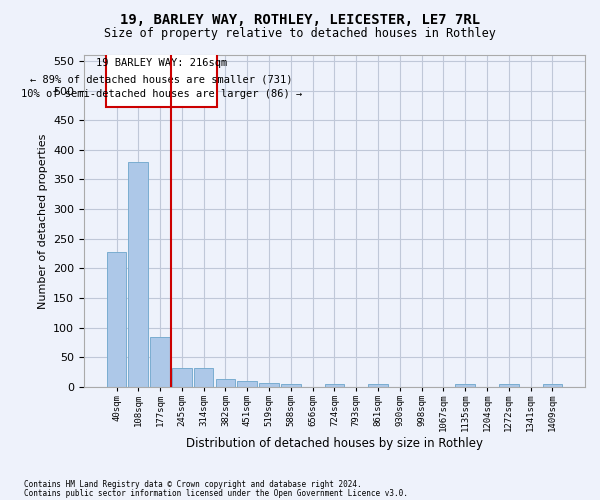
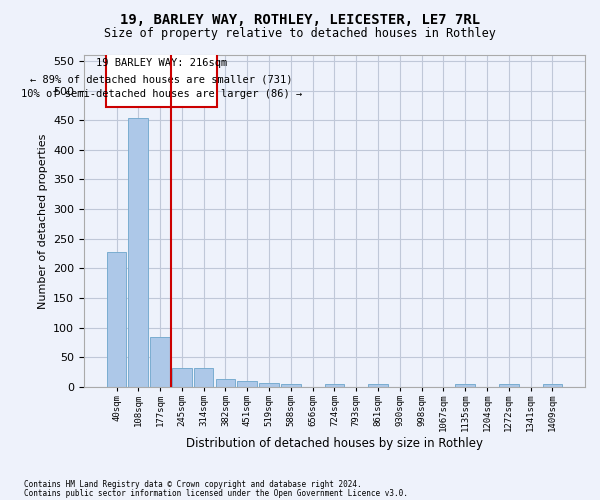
108sqm: 380 -> 453
